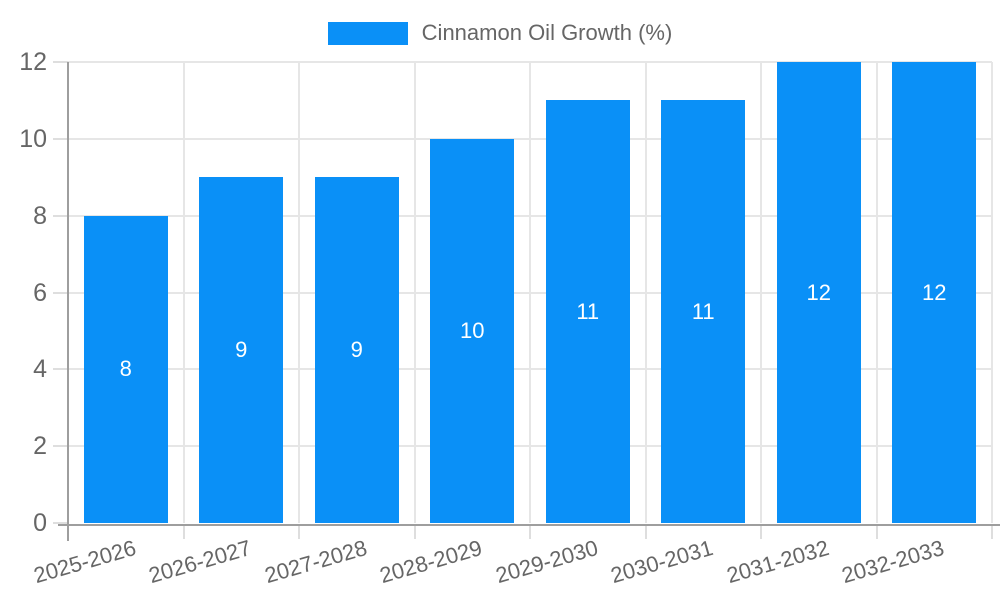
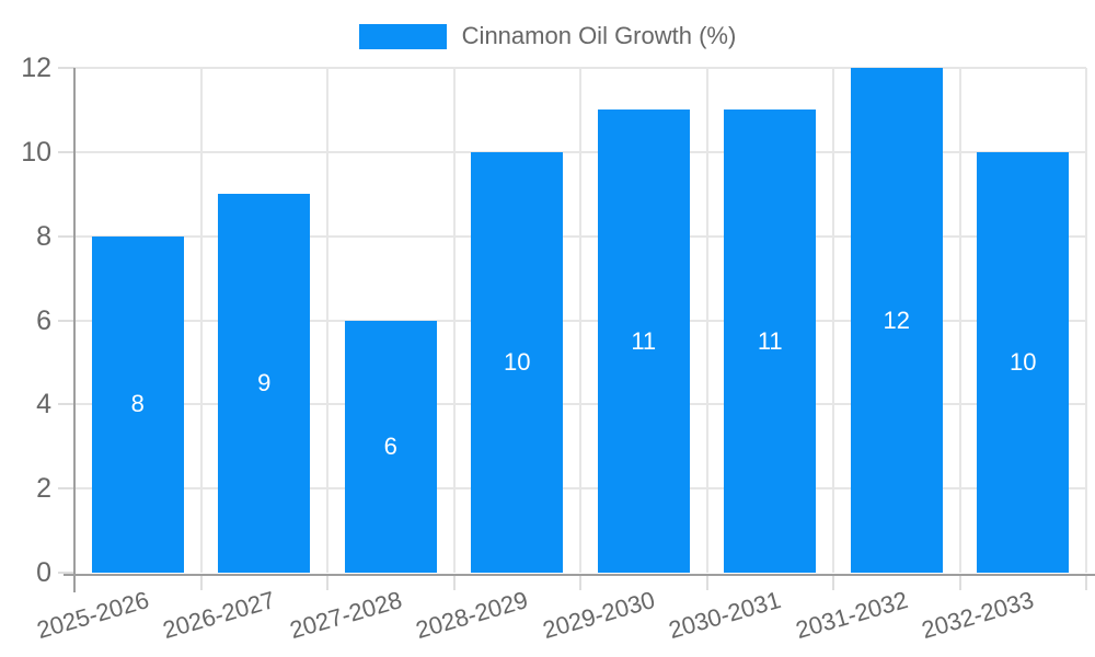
2027-2028: 9 -> 6
2032-2033: 12 -> 10
